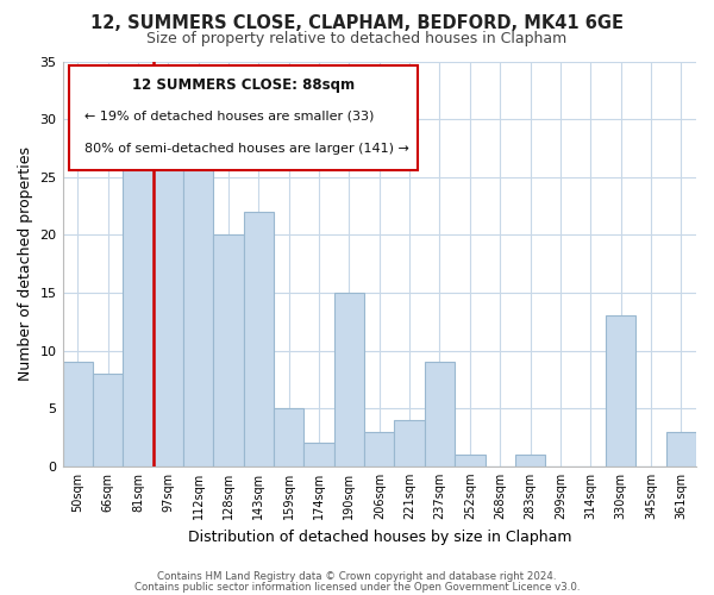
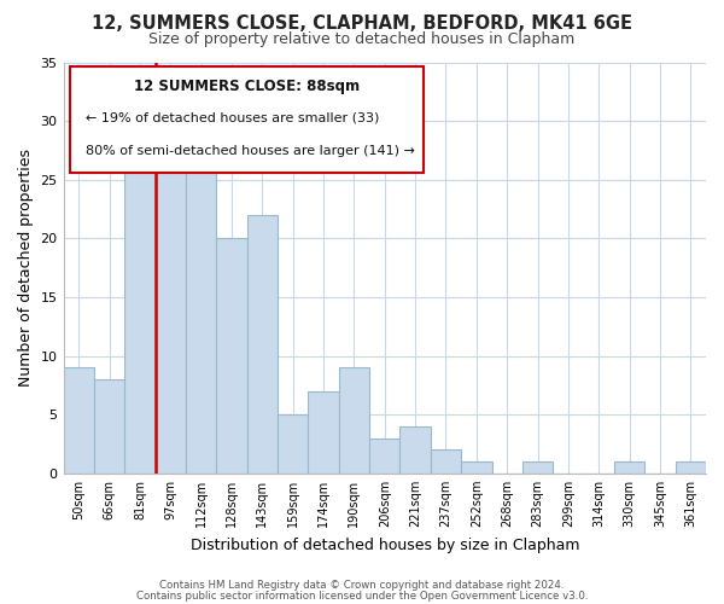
174sqm: 2 -> 7
190sqm: 15 -> 9
237sqm: 9 -> 2
330sqm: 13 -> 1
361sqm: 3 -> 1
